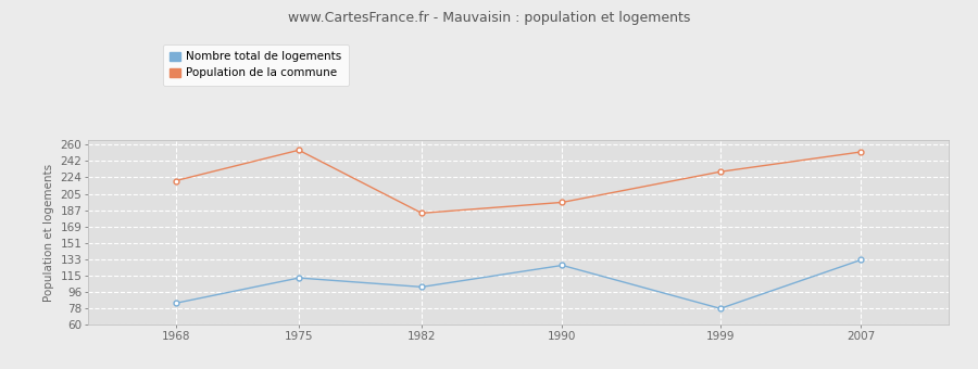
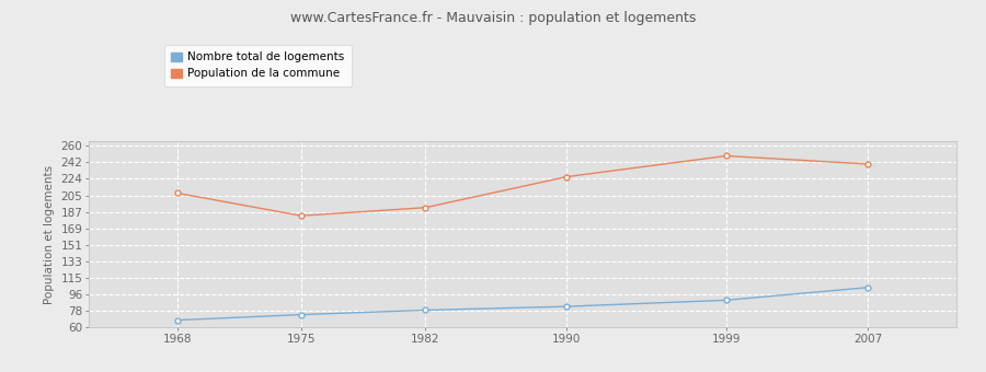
Nombre total de logements/1968: 84 -> 68
Population de la commune/1968: 220 -> 208
Nombre total de logements/1975: 112 -> 74
Population de la commune/1975: 254 -> 183
Nombre total de logements/1982: 102 -> 79
Population de la commune/1982: 184 -> 192
Nombre total de logements/1990: 126 -> 83
Population de la commune/1990: 196 -> 226
Nombre total de logements/1999: 78 -> 90
Population de la commune/1999: 230 -> 249
Nombre total de logements/2007: 132 -> 104
Population de la commune/2007: 252 -> 240
